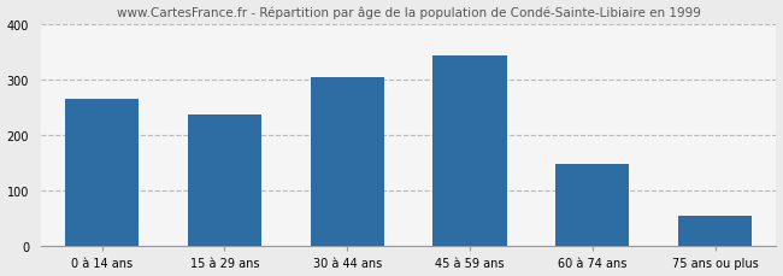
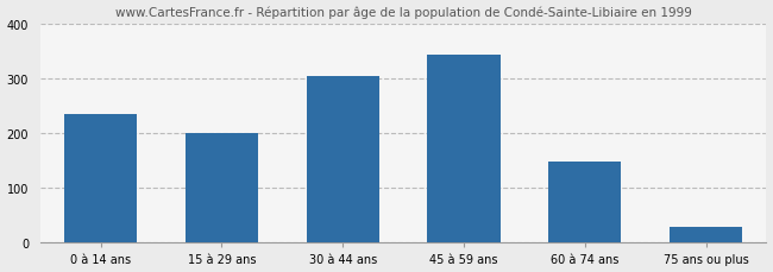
0 à 14 ans: 265 -> 235
15 à 29 ans: 237 -> 200
75 ans ou plus: 55 -> 30
